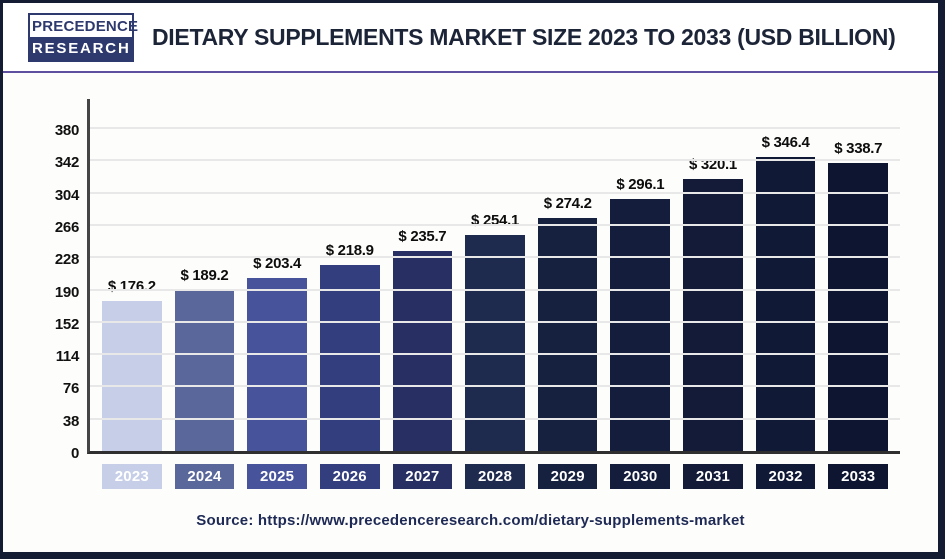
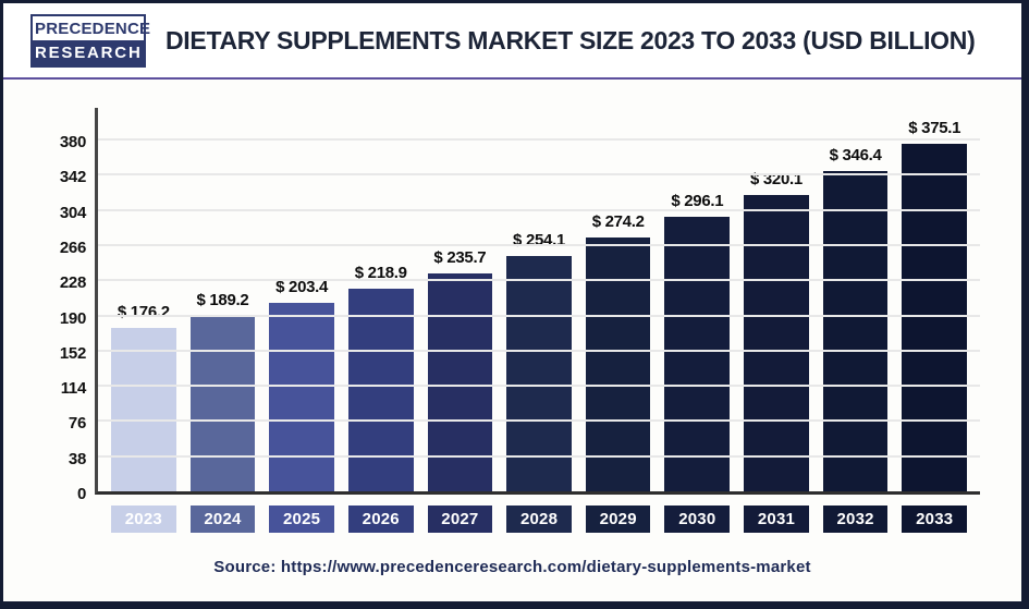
2033: 338.7 -> 375.1
